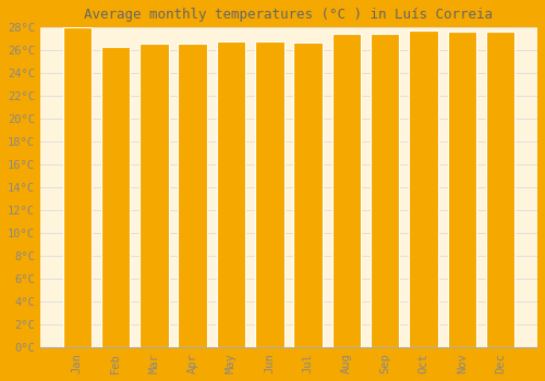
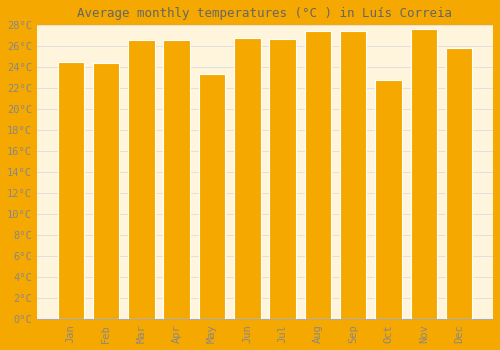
Jan: 28.0°C -> 24.5°C
Feb: 26.3°C -> 24.4°C
May: 26.8°C -> 23.4°C
Oct: 27.7°C -> 22.8°C
Dec: 27.6°C -> 25.8°C
